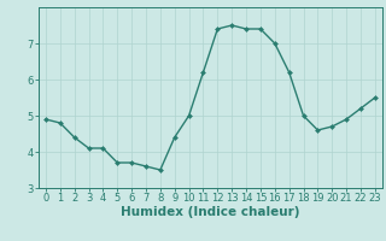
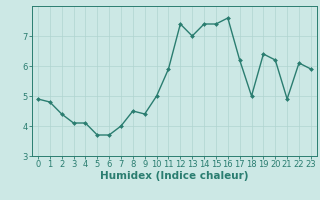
7: 3.6 -> 4.0
8: 3.5 -> 4.5
11: 6.2 -> 5.9
13: 7.5 -> 7.0
16: 7.0 -> 7.6
19: 4.6 -> 6.4
20: 4.7 -> 6.2
22: 5.2 -> 6.1
23: 5.5 -> 5.9
